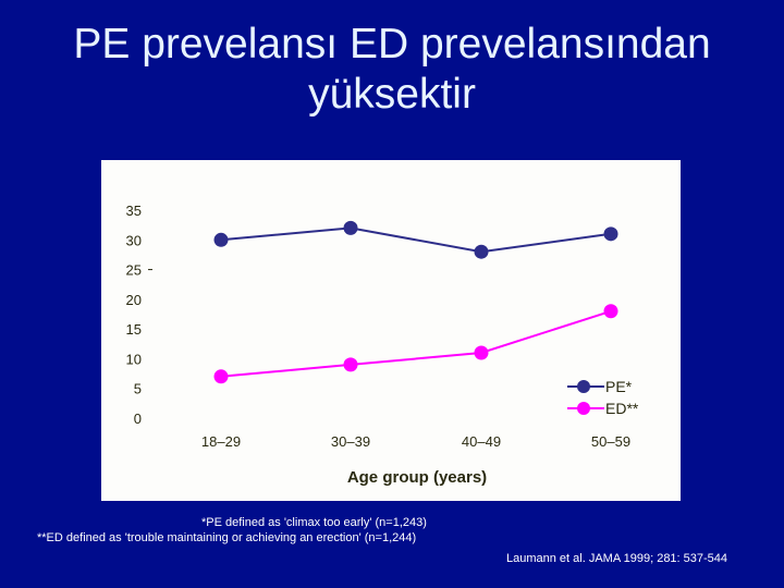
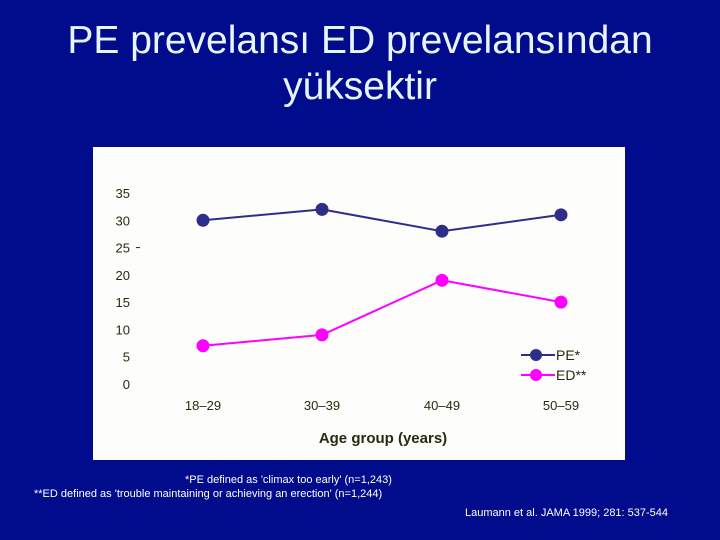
ED**/40–49: 11 -> 19
ED**/50–59: 18 -> 15
